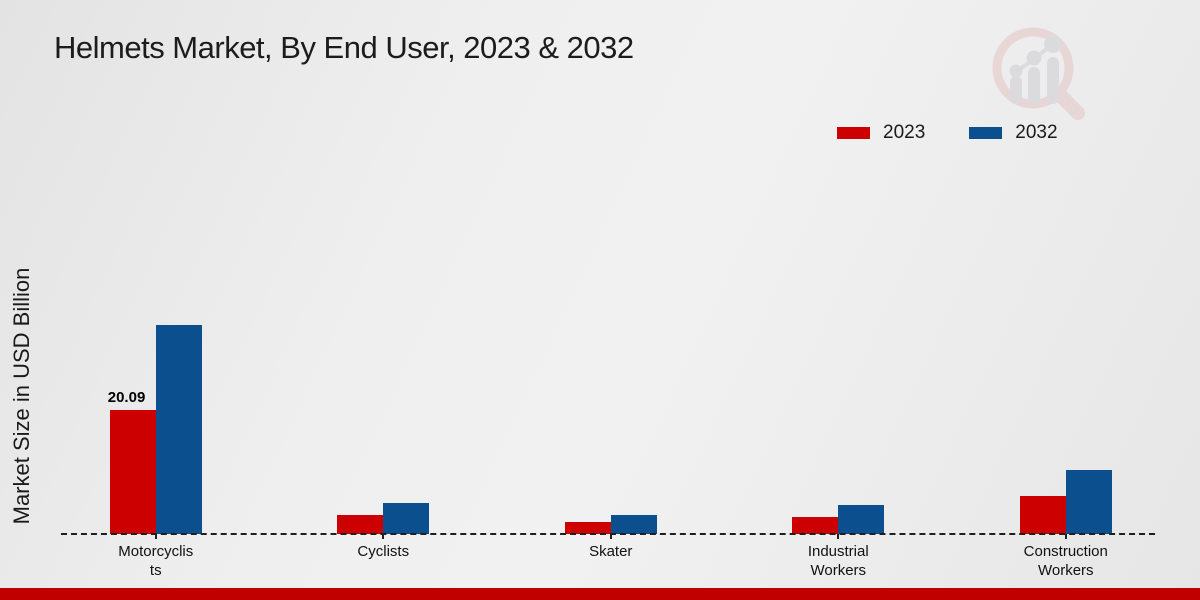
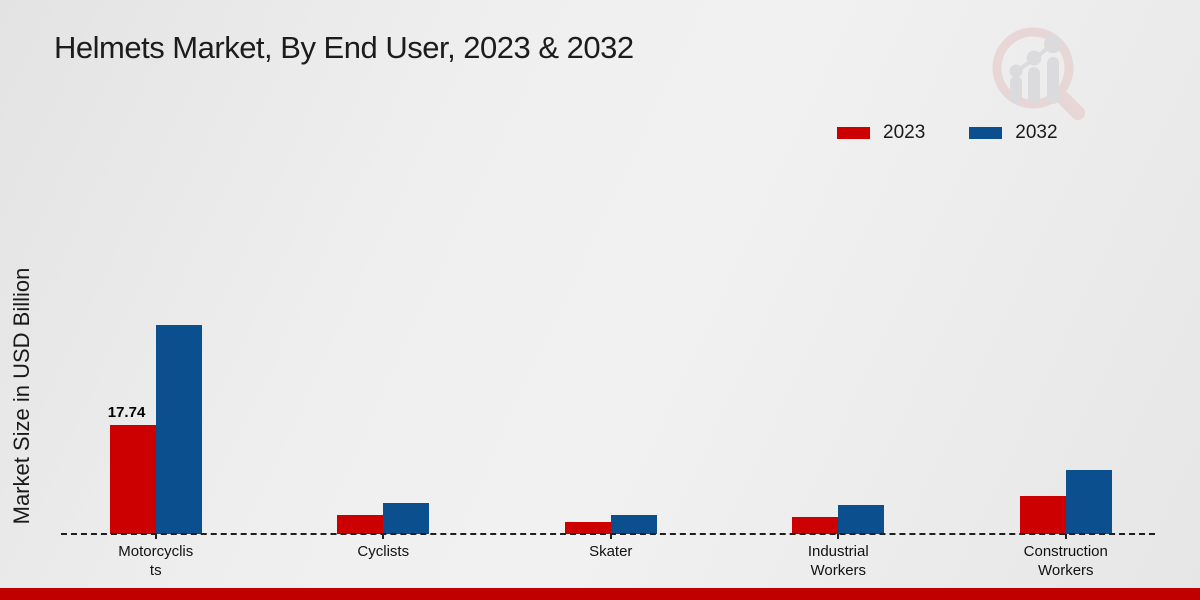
2023/Motorcyclists: 20.09 -> 17.74
